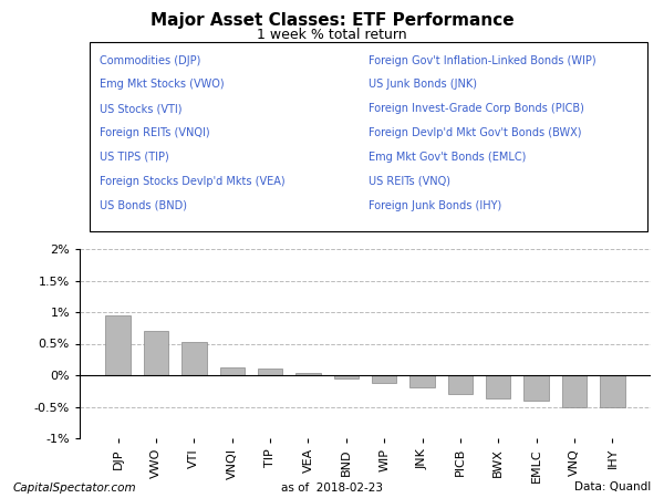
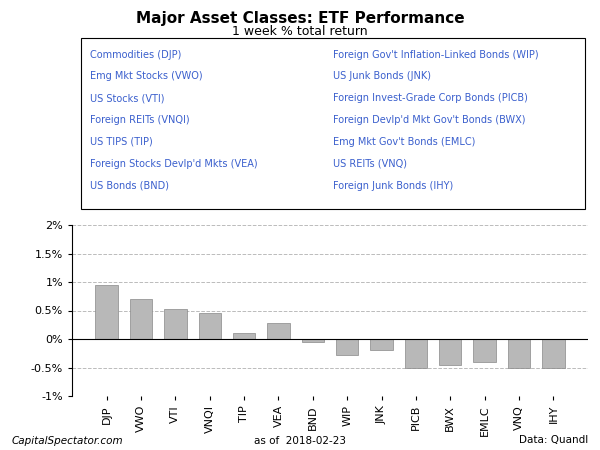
VNQI: 0.13% -> 0.46%
VEA: 0.03% -> 0.28%
WIP: -0.13% -> -0.28%
PICB: -0.29% -> -0.50%
BWX: -0.36% -> -0.46%
